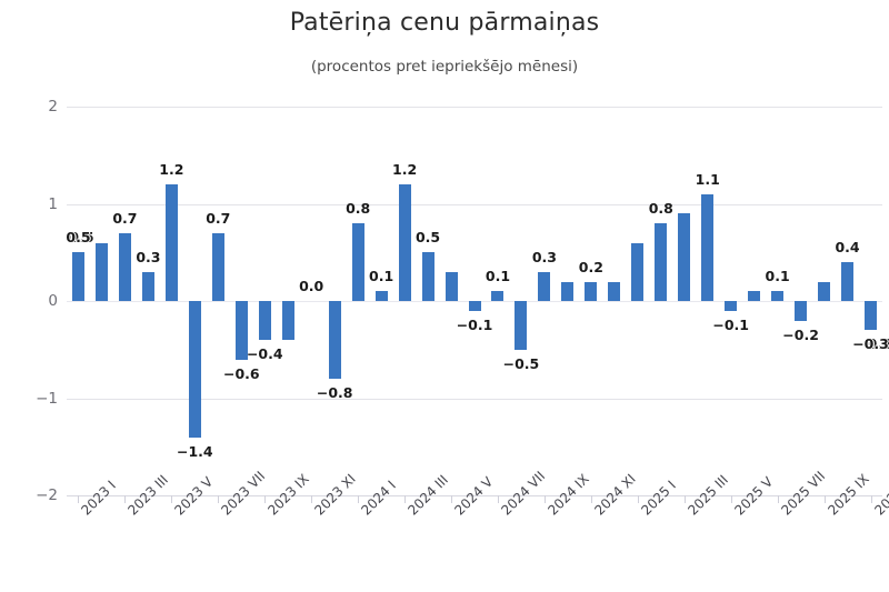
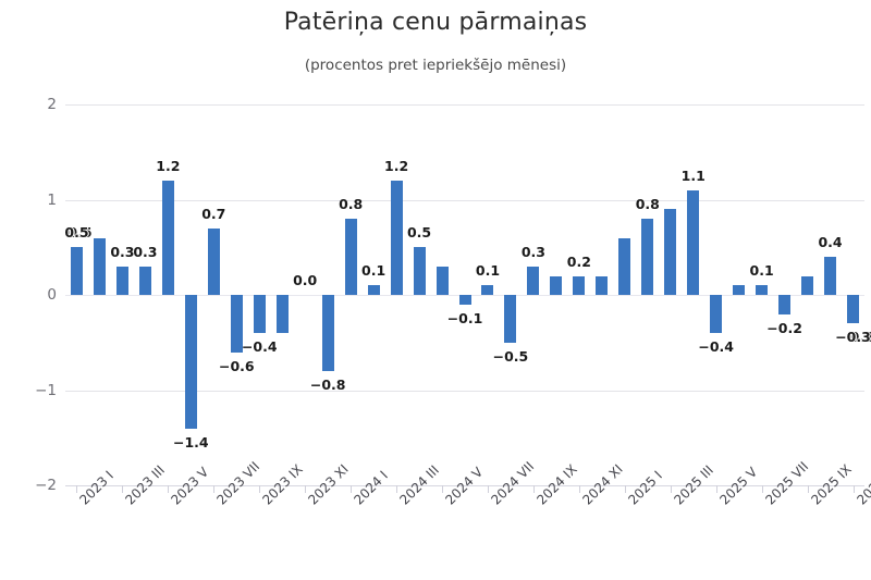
2023 III: 0.7 -> 0.3
2025 V: −0.1 -> −0.4
